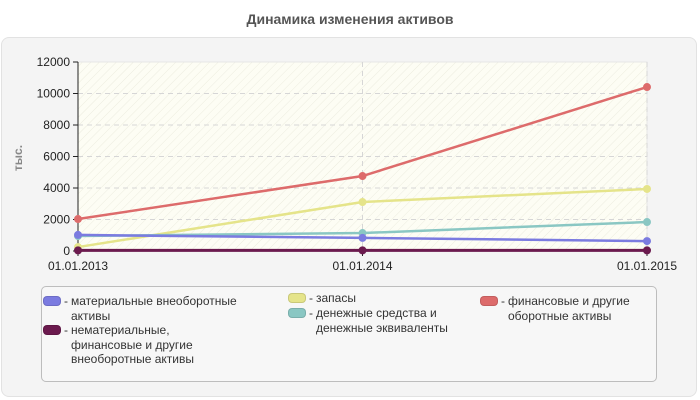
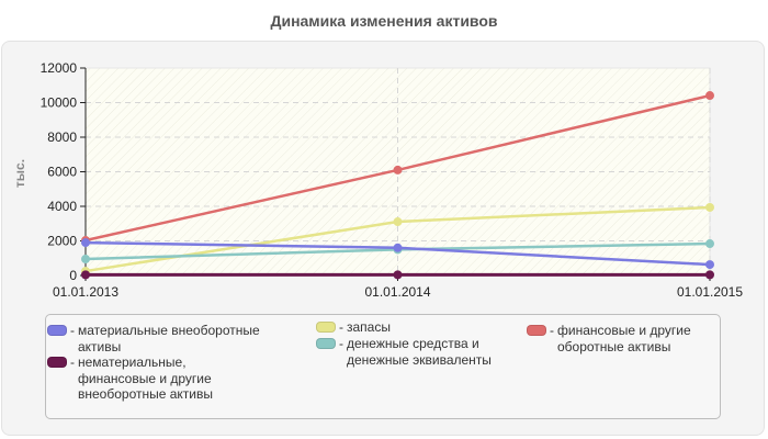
материальные внеоборотные активы/01.01.2013: 1000 -> 1900
материальные внеоборотные активы/01.01.2014: 800 -> 1600
денежные средства и денежные эквиваленты/01.01.2014: 1100 -> 1500
финансовые и другие оборотные активы/01.01.2014: 4800 -> 6100
